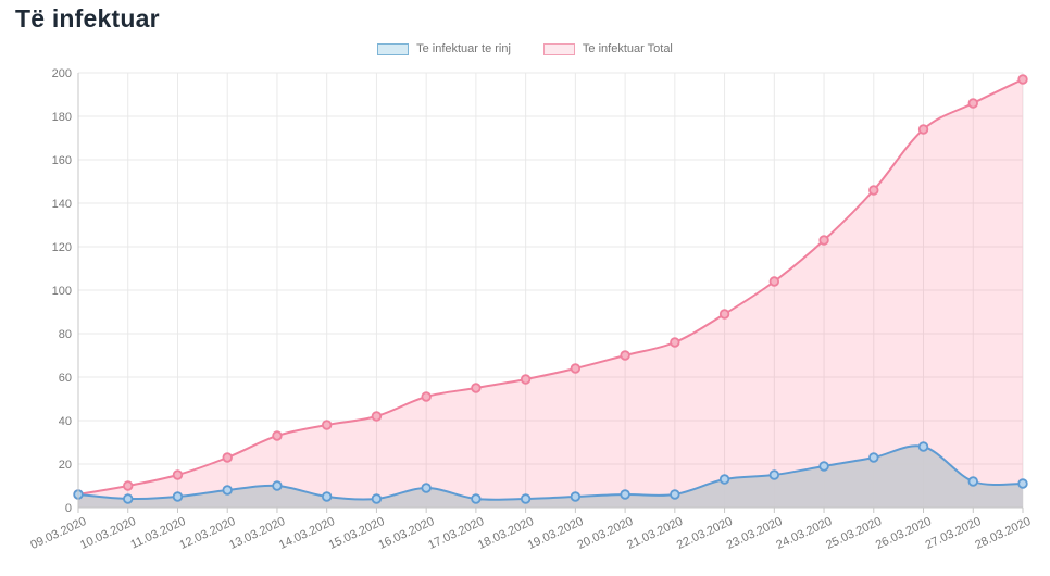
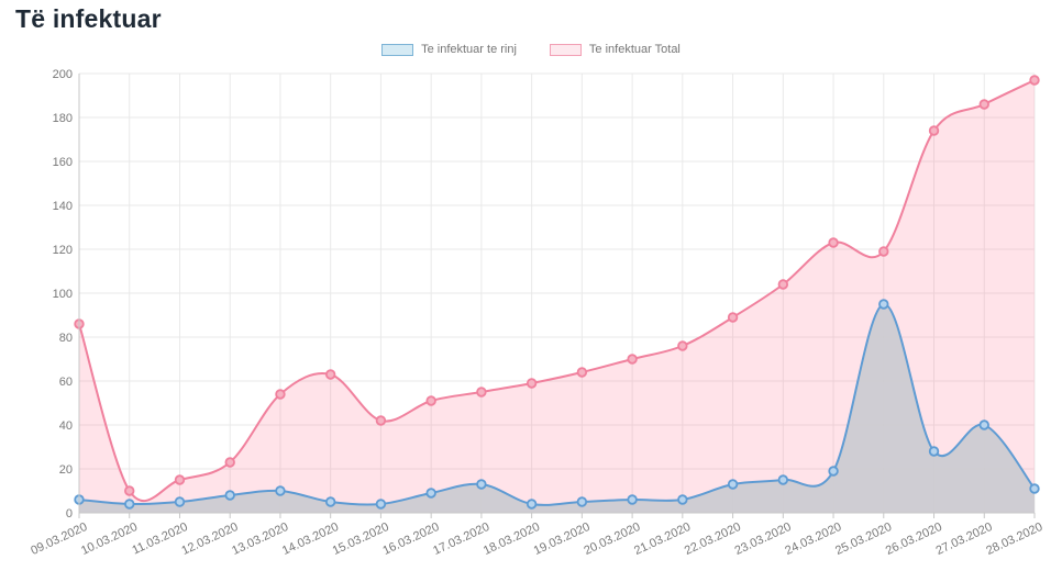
Te infektuar Total/09.03.2020: 6 -> 86
Te infektuar Total/13.03.2020: 33 -> 54
Te infektuar Total/14.03.2020: 38 -> 63
Te infektuar te rinj/17.03.2020: 4 -> 13
Te infektuar te rinj/25.03.2020: 23 -> 95
Te infektuar Total/25.03.2020: 146 -> 119
Te infektuar te rinj/27.03.2020: 12 -> 40
